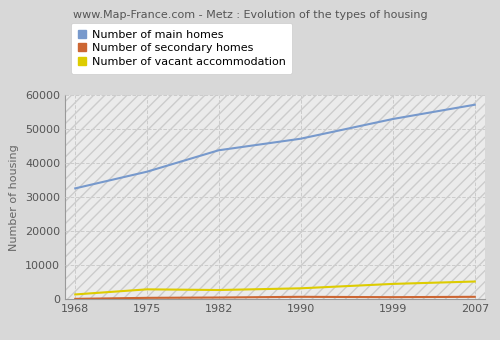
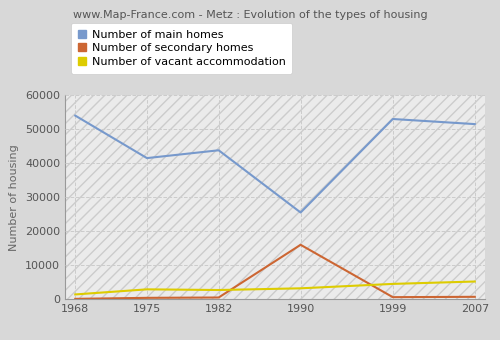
Number of main homes/1968: 32600 -> 54000
Number of main homes/1975: 37500 -> 41500
Number of main homes/1990: 47200 -> 25500
Number of secondary homes/1990: 700 -> 16000
Number of main homes/2007: 57200 -> 51500
